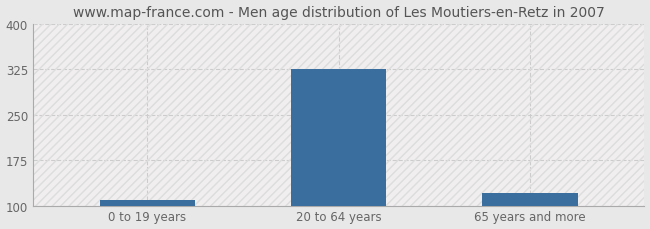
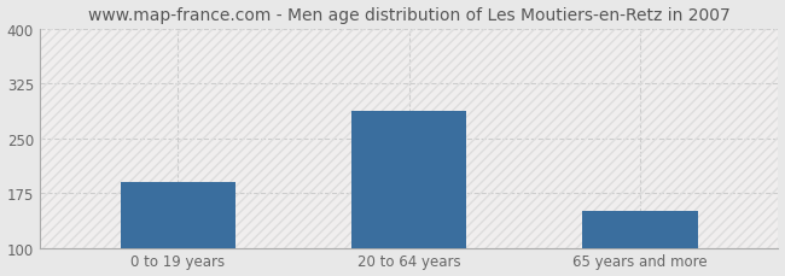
0 to 19 years: 110 -> 190
20 to 64 years: 325 -> 288
65 years and more: 120 -> 150
